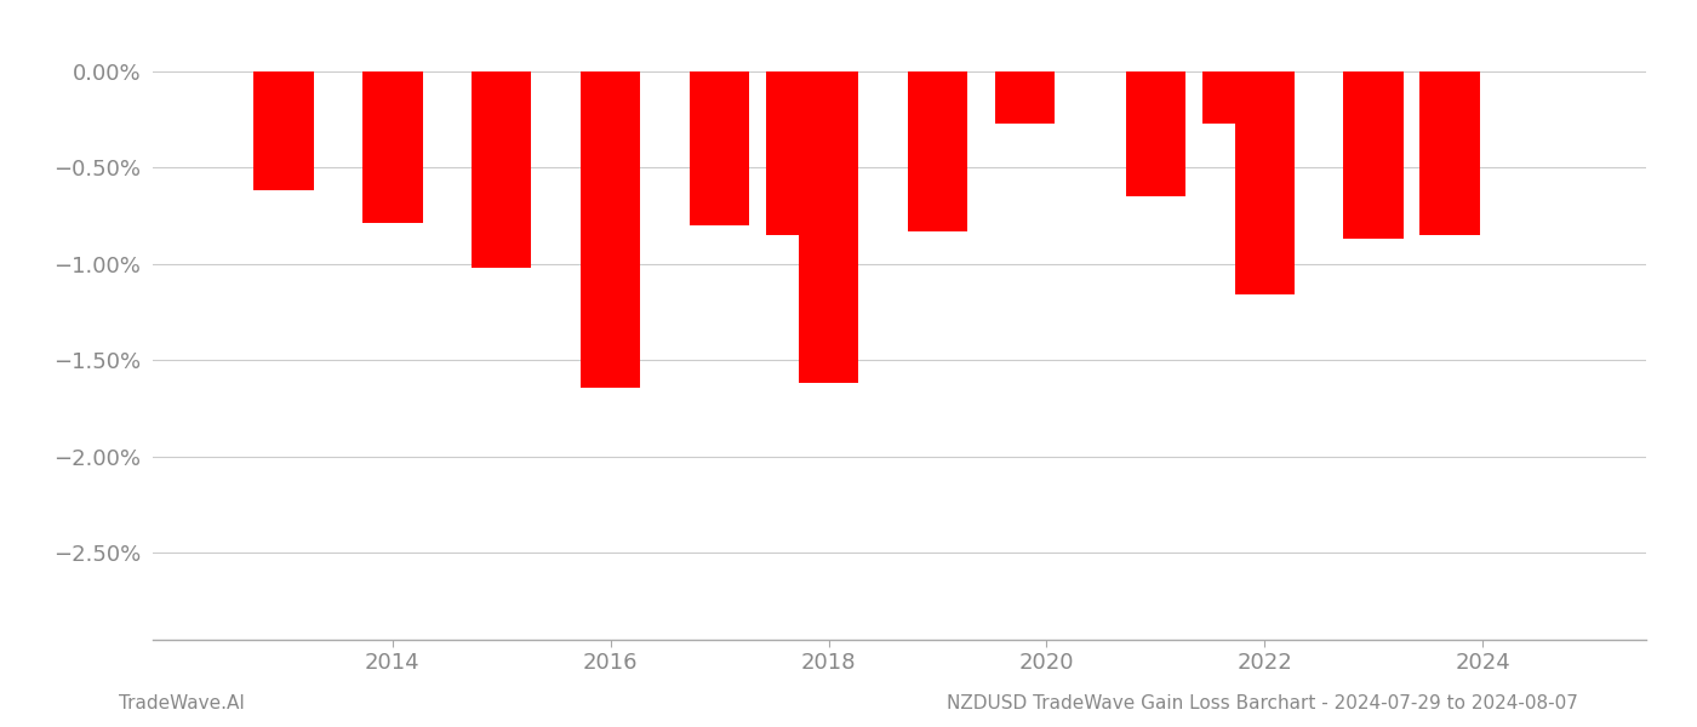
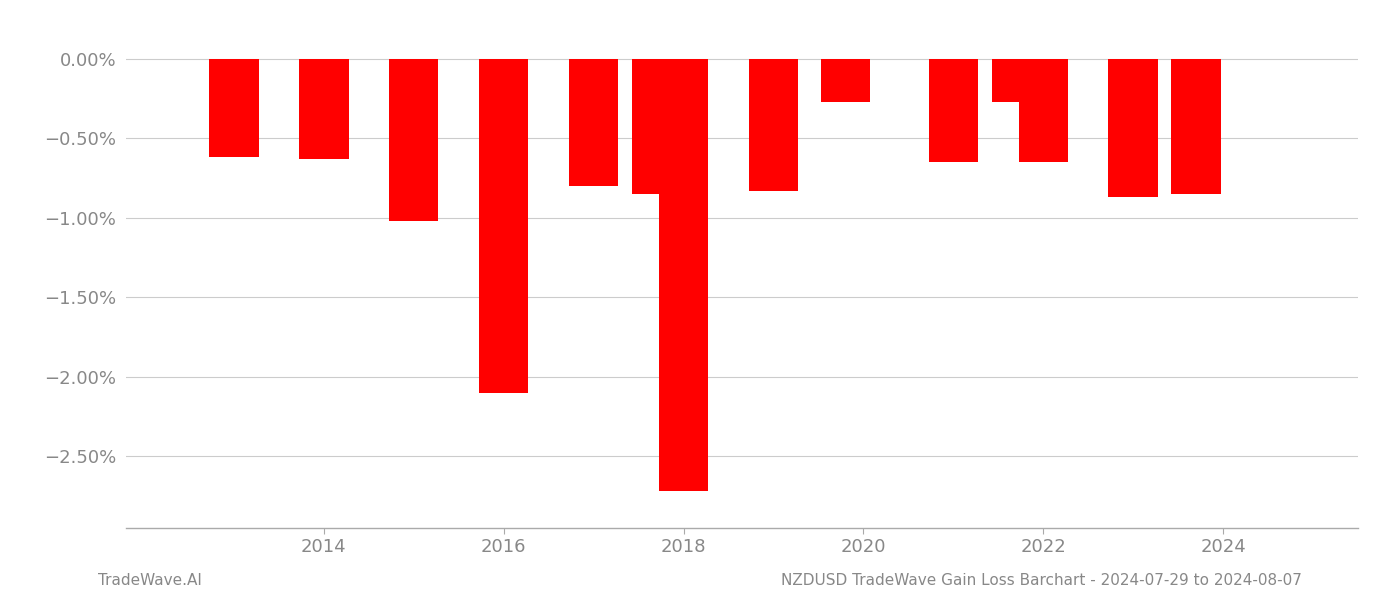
2014: -0.79% -> -0.63%
2016: -1.64% -> -2.10%
2018: -1.62% -> -2.72%
2022: -1.16% -> -0.65%
